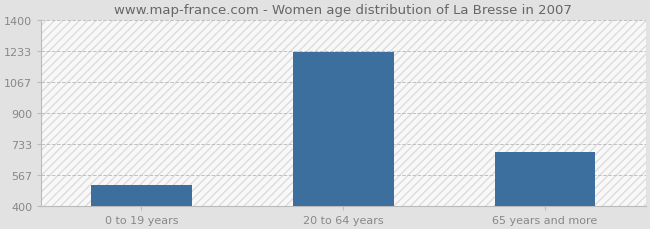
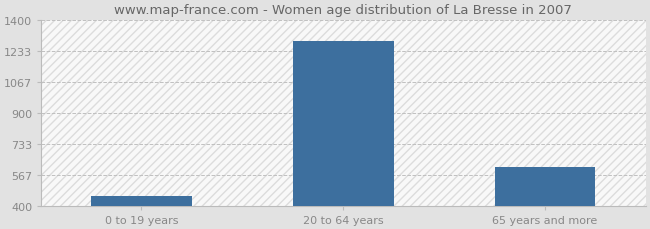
0 to 19 years: 510 -> 450
20 to 64 years: 1230 -> 1280
65 years and more: 690 -> 610
